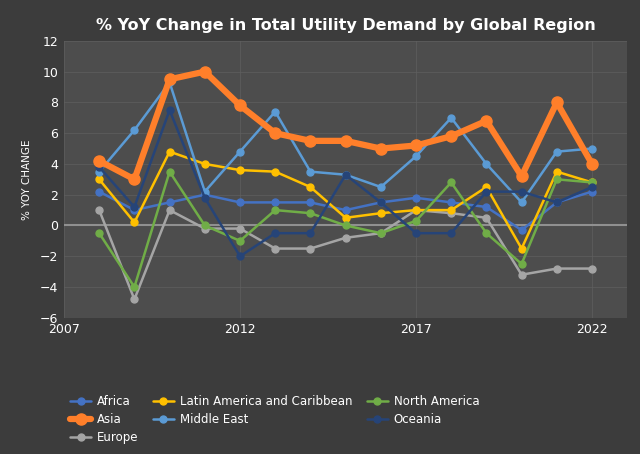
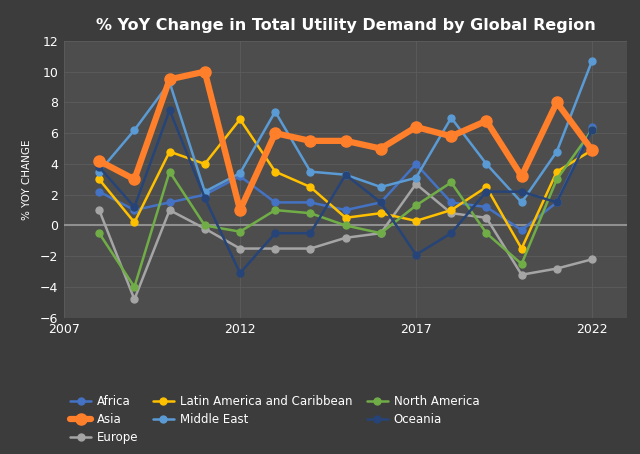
Africa/2012: 1.5 -> 3.2
Asia/2012: 7.8 -> 1.0
Europe/2012: -0.2 -> -1.5
Latin America and Caribbean/2012: 3.6 -> 6.9
Middle East/2012: 4.8 -> 3.4
North America/2012: -1.0 -> -0.4
Oceania/2012: -2.0 -> -3.1
Africa/2017: 1.8 -> 4.0
Asia/2017: 5.2 -> 6.4
Europe/2017: 1.0 -> 2.7
Latin America and Caribbean/2017: 1.0 -> 0.3
Middle East/2017: 4.5 -> 3.1
North America/2017: 0.3 -> 1.3
Oceania/2017: -0.5 -> -1.9
Africa/2022: 2.2 -> 6.4
Asia/2022: 4.0 -> 4.9
Europe/2022: -2.8 -> -2.2
Latin America and Caribbean/2022: 2.8 -> 4.9
Middle East/2022: 5.0 -> 10.7
North America/2022: 2.8 -> 6.2
Oceania/2022: 2.5 -> 6.2
